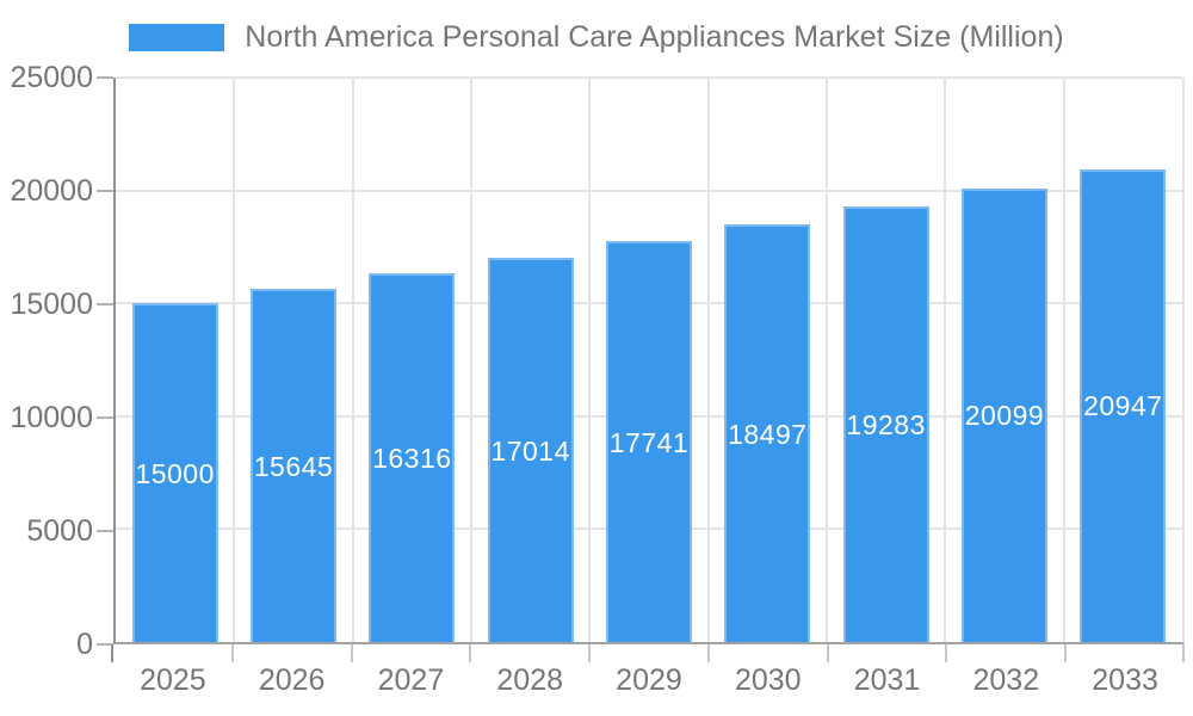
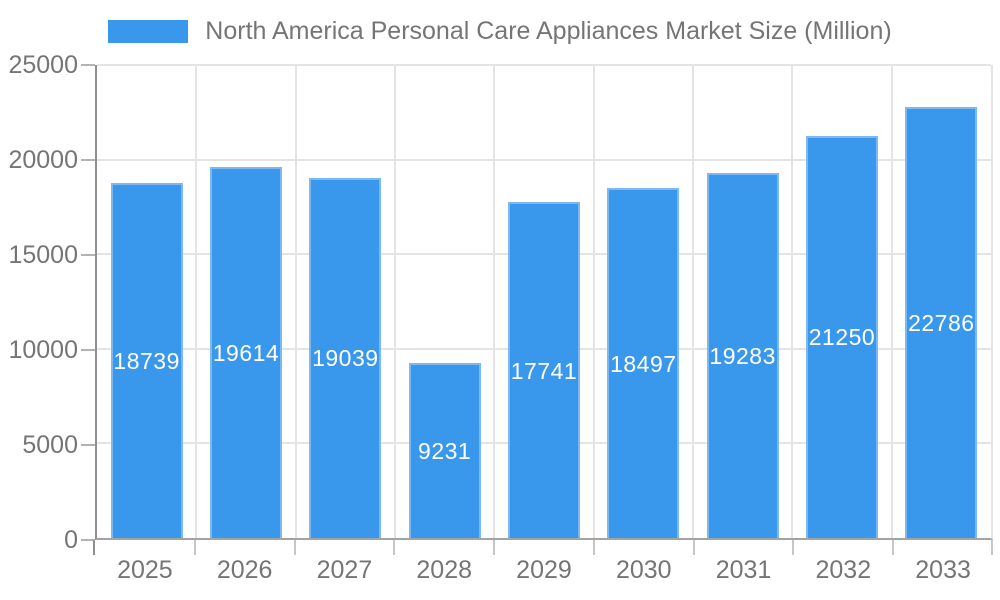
2025: 15000 -> 18739
2026: 15645 -> 19614
2027: 16316 -> 19039
2028: 17014 -> 9231
2032: 20099 -> 21250
2033: 20947 -> 22786
